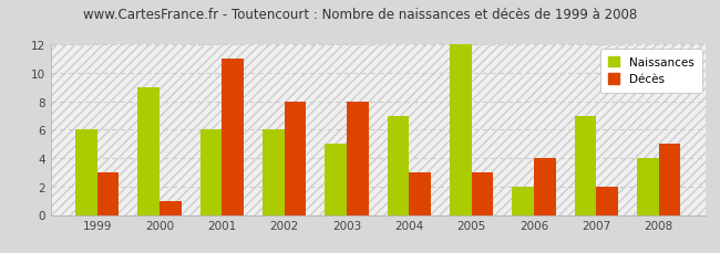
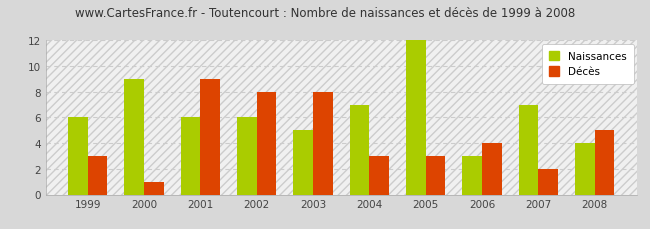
Décès/2001: 11 -> 9
Naissances/2006: 2 -> 3
